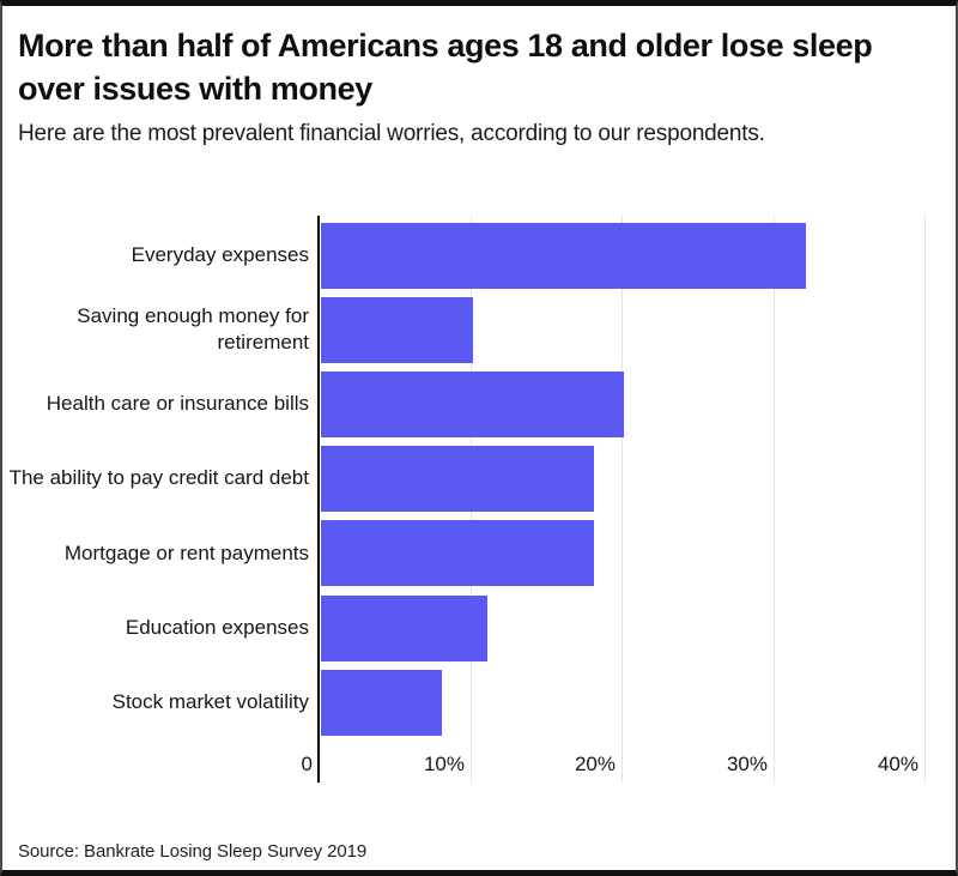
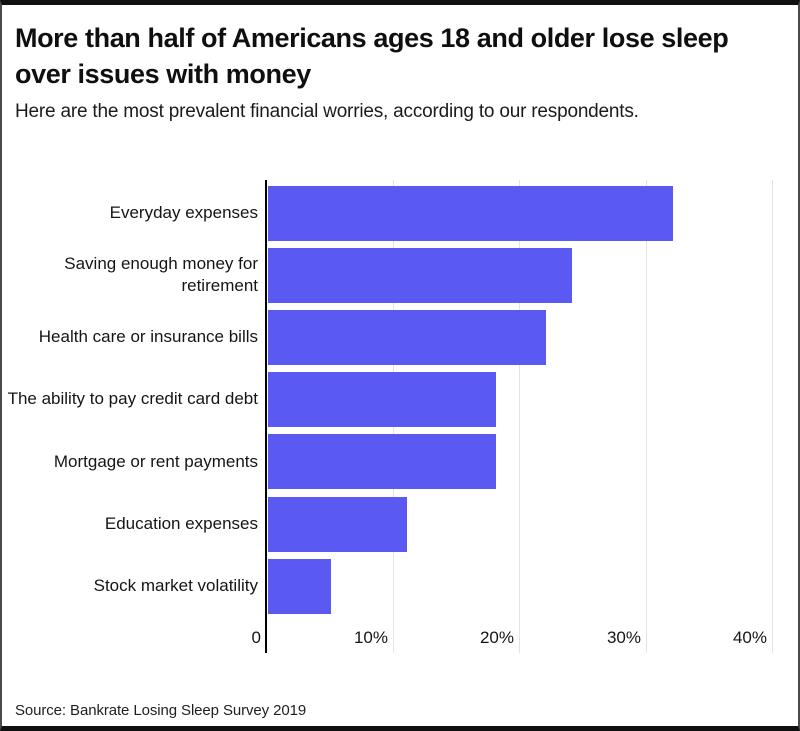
Saving enough money for retirement: 10% -> 24%
Health care or insurance bills: 20% -> 22%
Stock market volatility: 8% -> 5%
